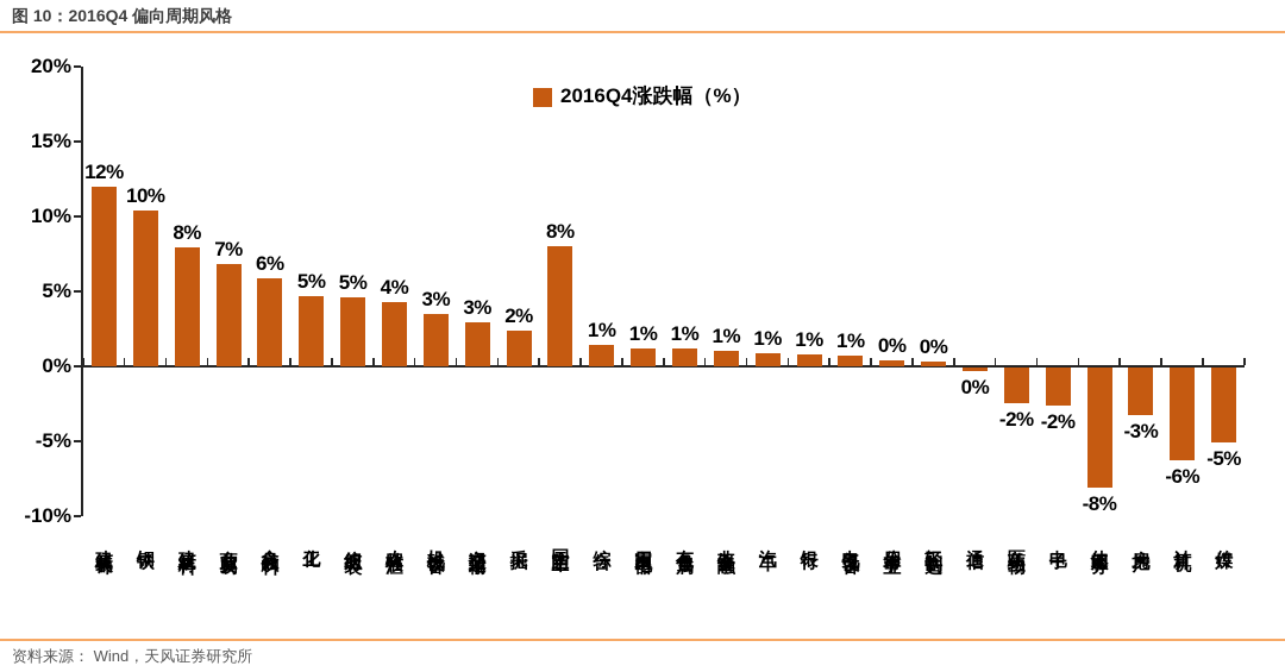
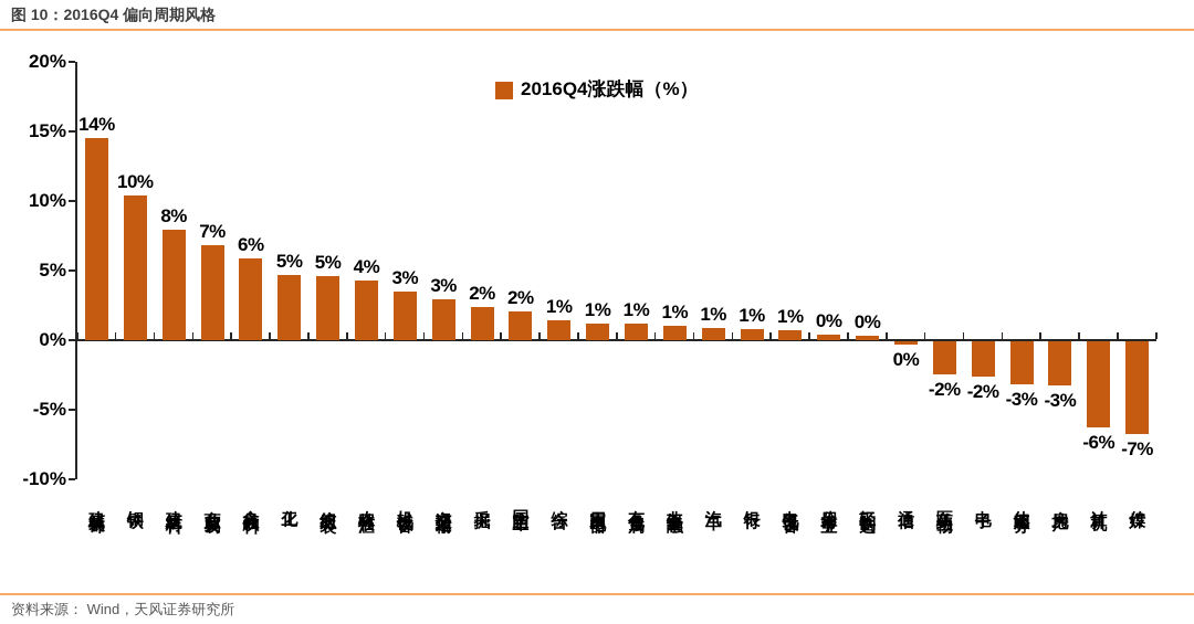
建筑装饰: 12% -> 14%
国防军工: 8% -> 2%
休闲服务: -8% -> -3%
传媒: -5% -> -7%
